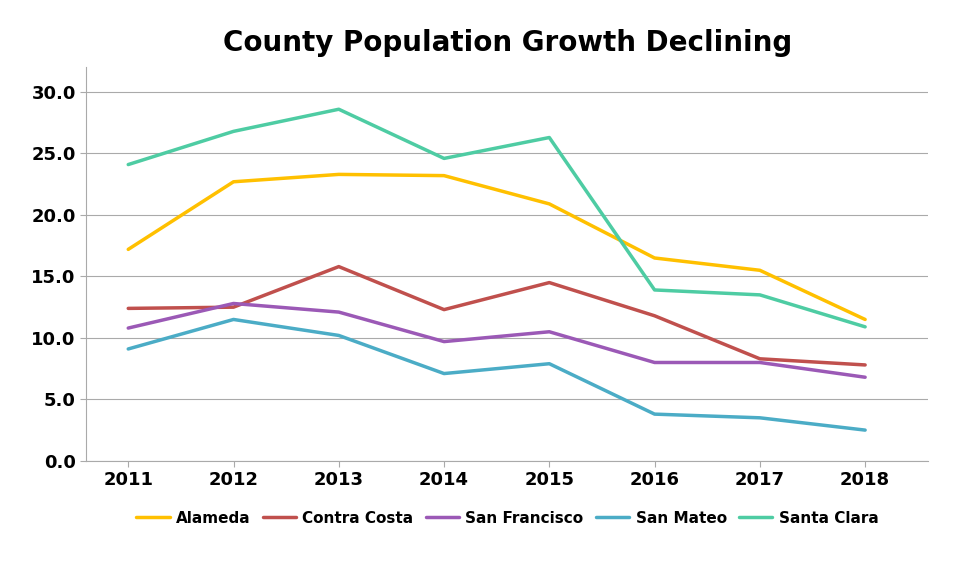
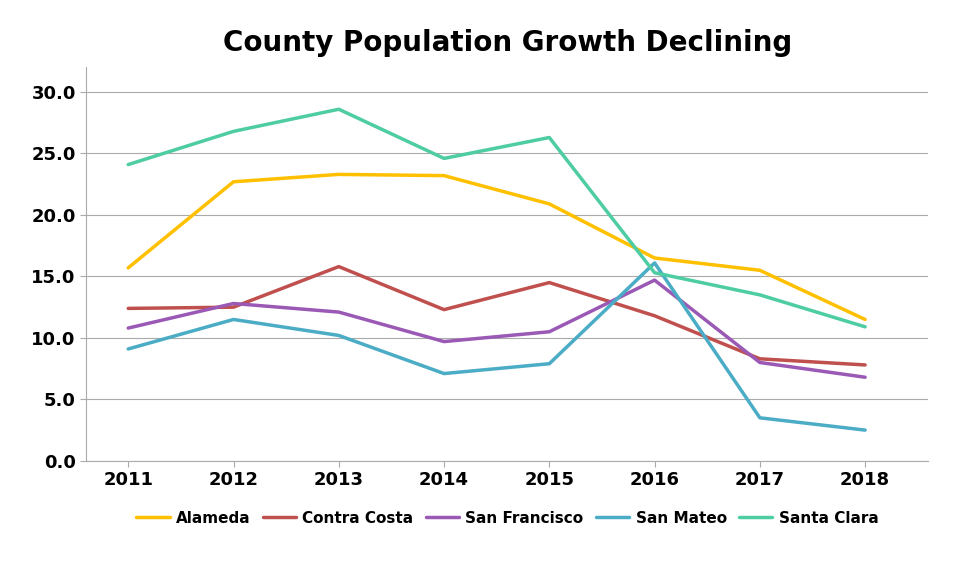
Alameda/2011: 17.2 -> 15.7
San Francisco/2016: 8.0 -> 14.7
San Mateo/2016: 3.8 -> 16.1
Santa Clara/2016: 13.9 -> 15.3
